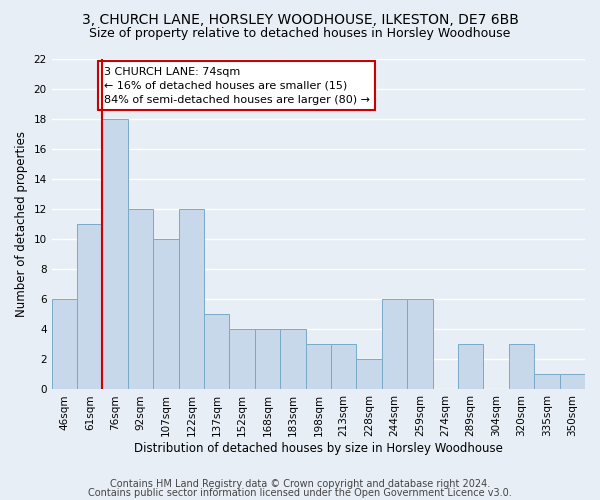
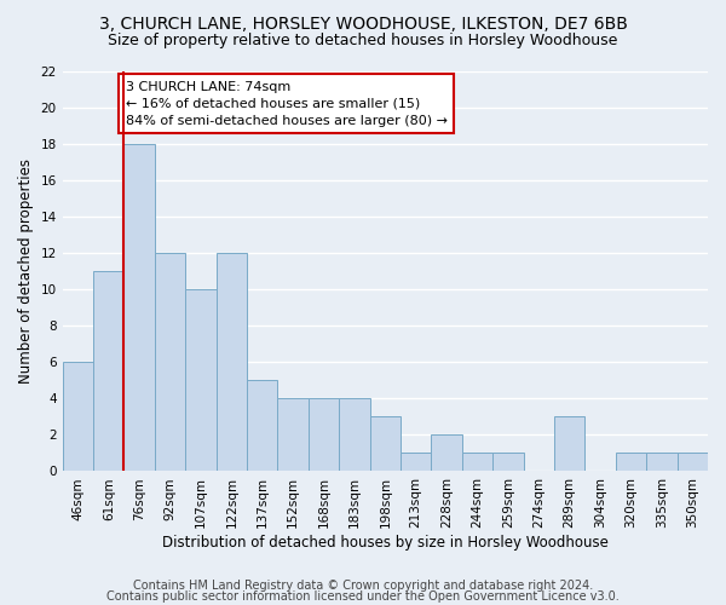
213sqm: 3 -> 1
244sqm: 6 -> 1
259sqm: 6 -> 1
320sqm: 3 -> 1
